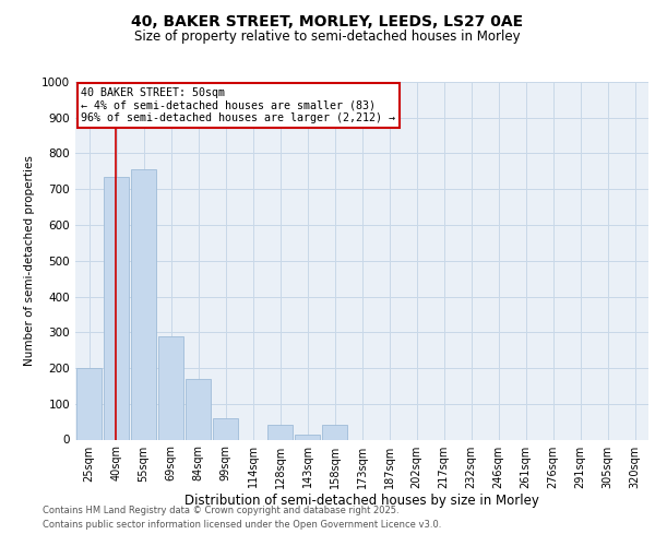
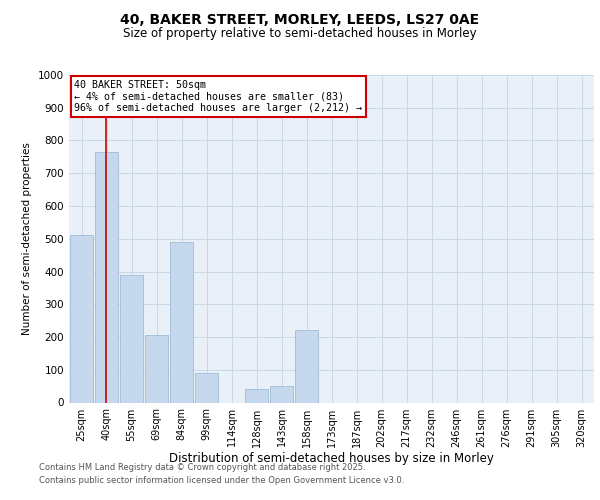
25sqm: 200 -> 510
40sqm: 735 -> 765
55sqm: 755 -> 390
69sqm: 290 -> 205
84sqm: 170 -> 490
99sqm: 60 -> 90
143sqm: 15 -> 50
158sqm: 42 -> 220
